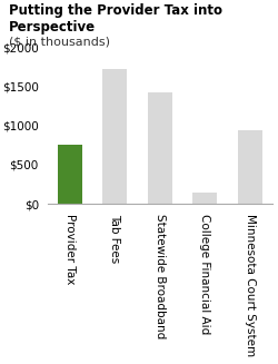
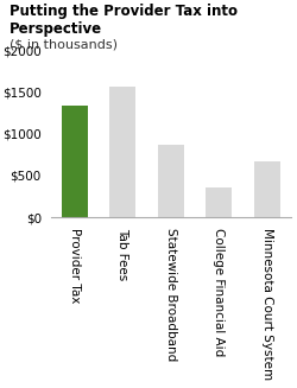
Provider Tax: $760 -> $1340
Tab Fees: $1720 -> $1570
Statewide Broadband: $1420 -> $870
College Financial Aid: $140 -> $360
Minnesota Court System: $940 -> $670
